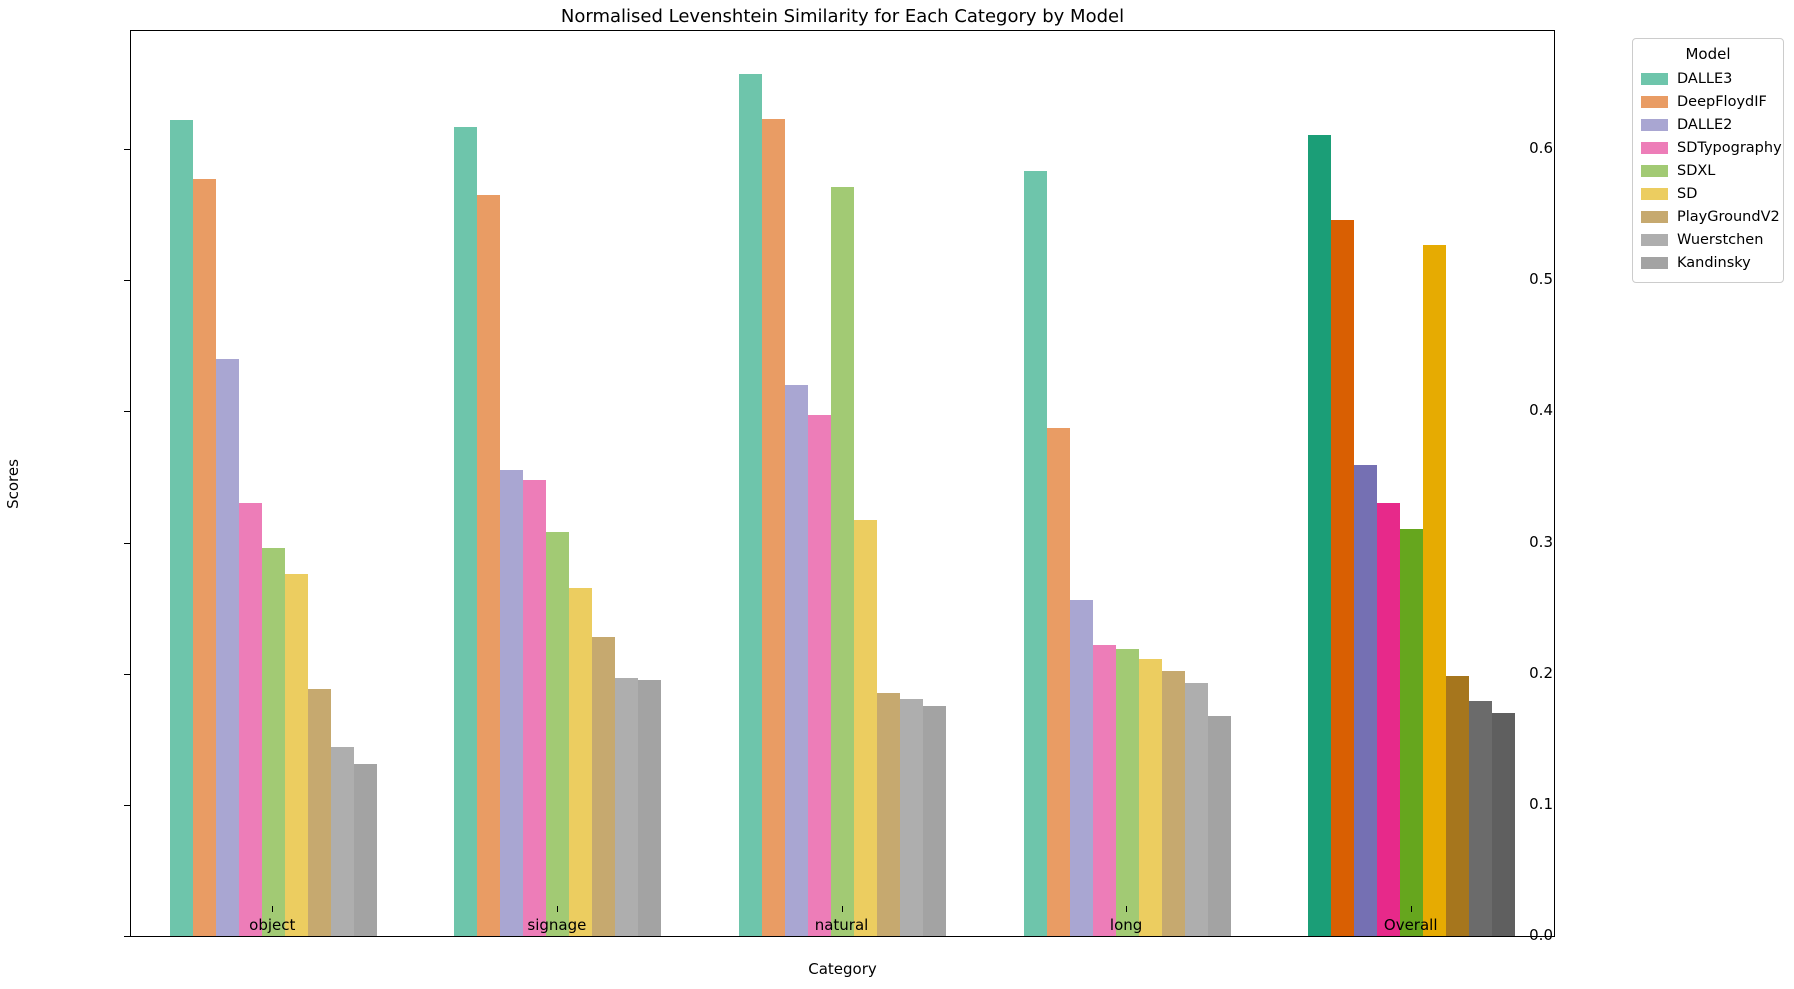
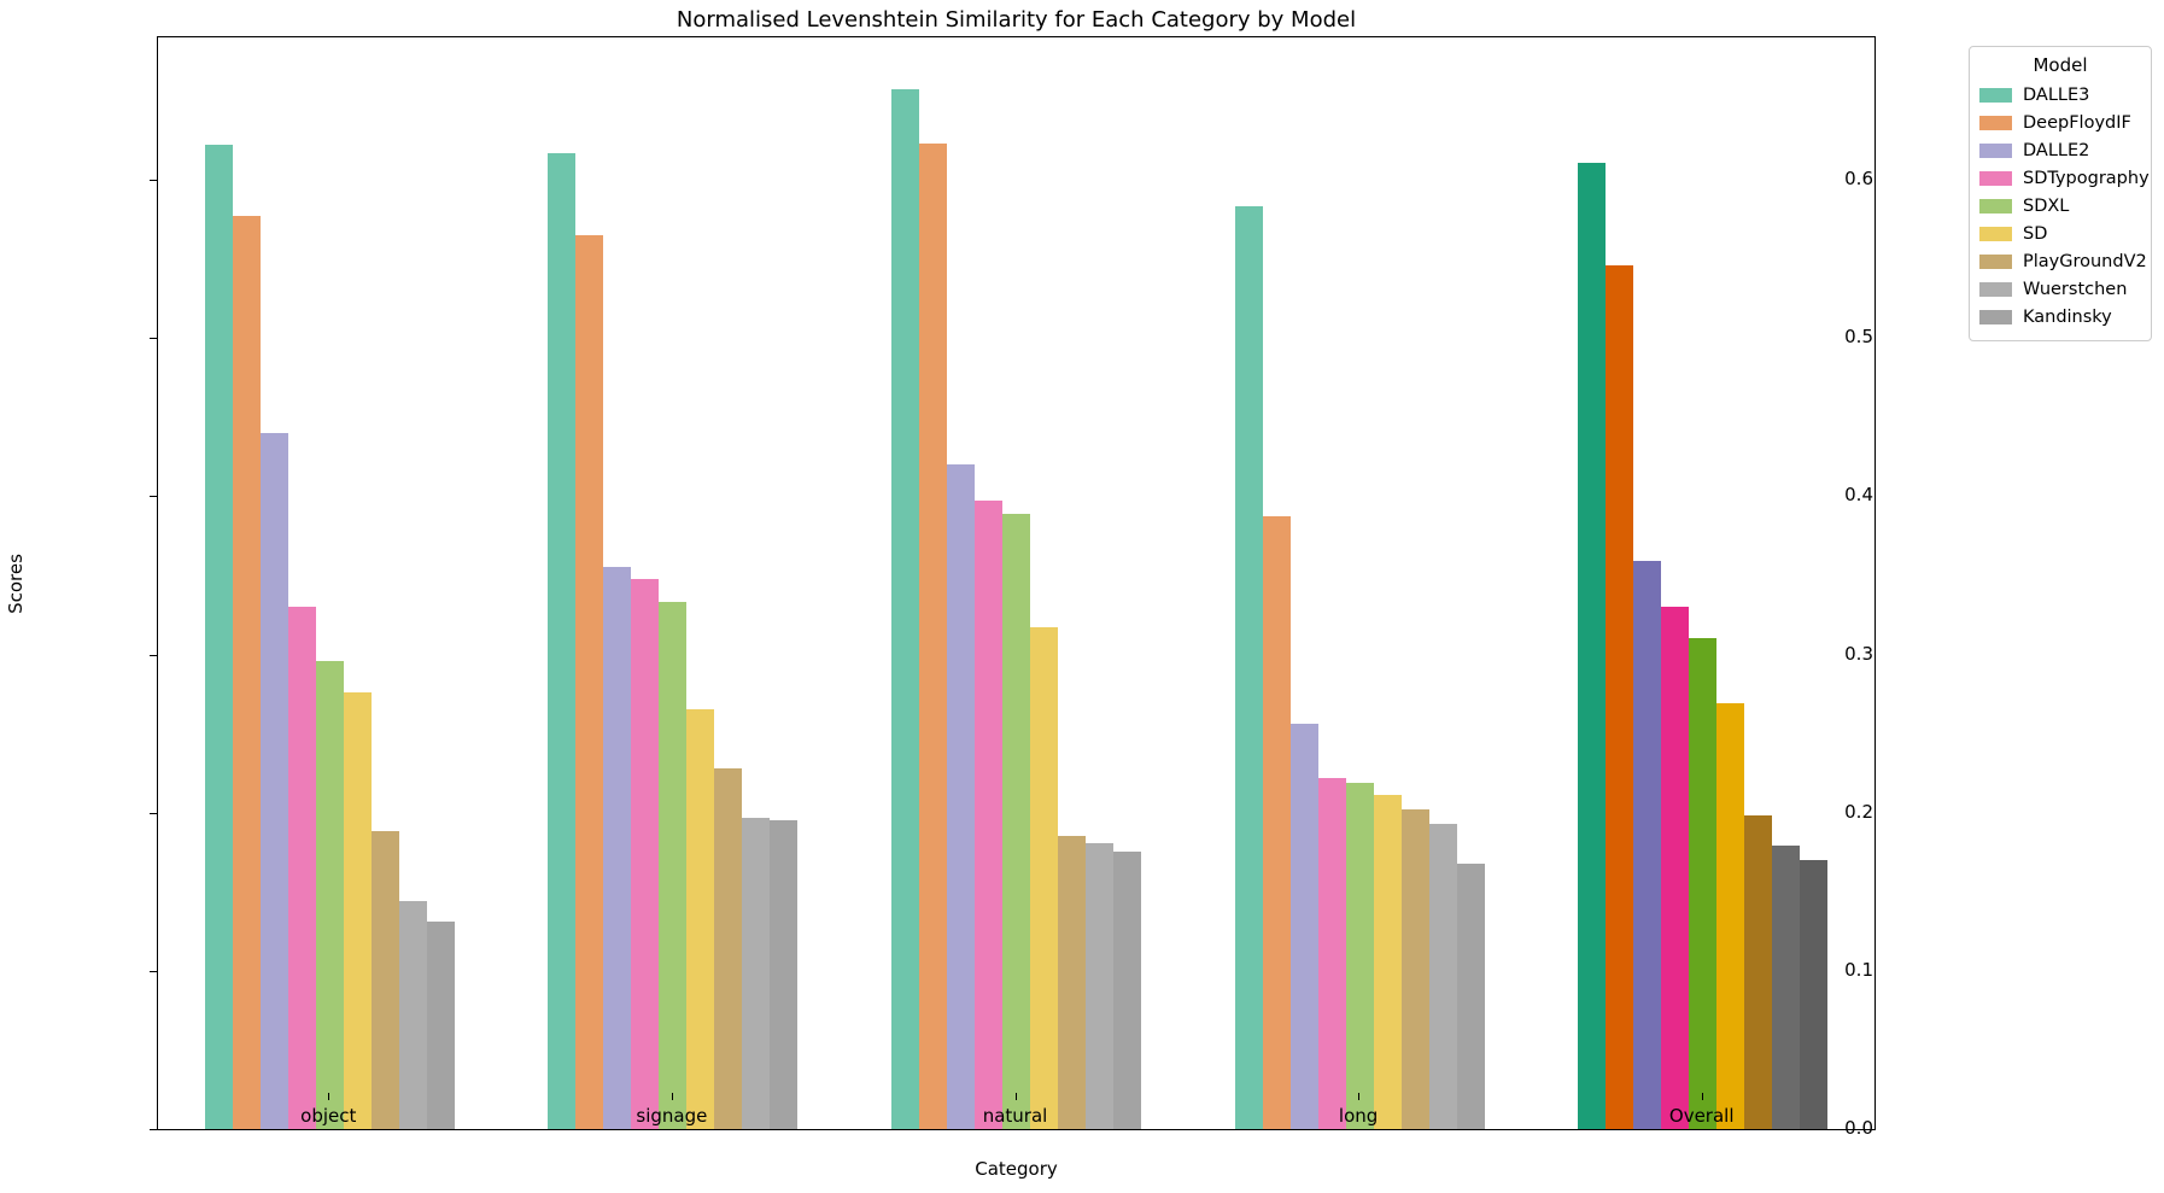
SDXL/signage: 0.308 -> 0.333
SDXL/natural: 0.571 -> 0.389
SD/Overall: 0.527 -> 0.269
